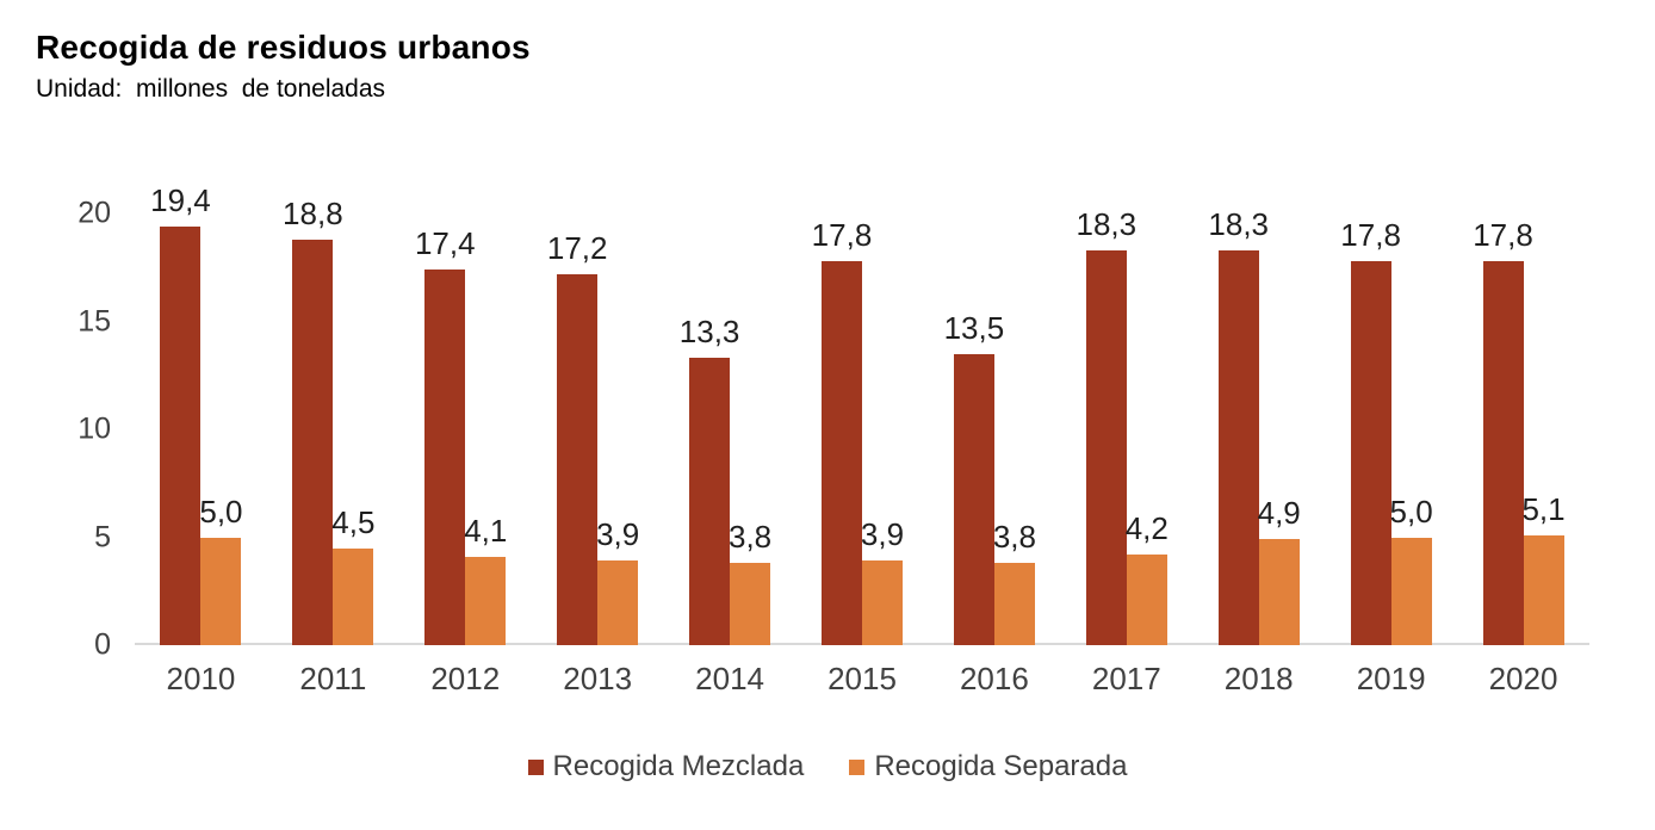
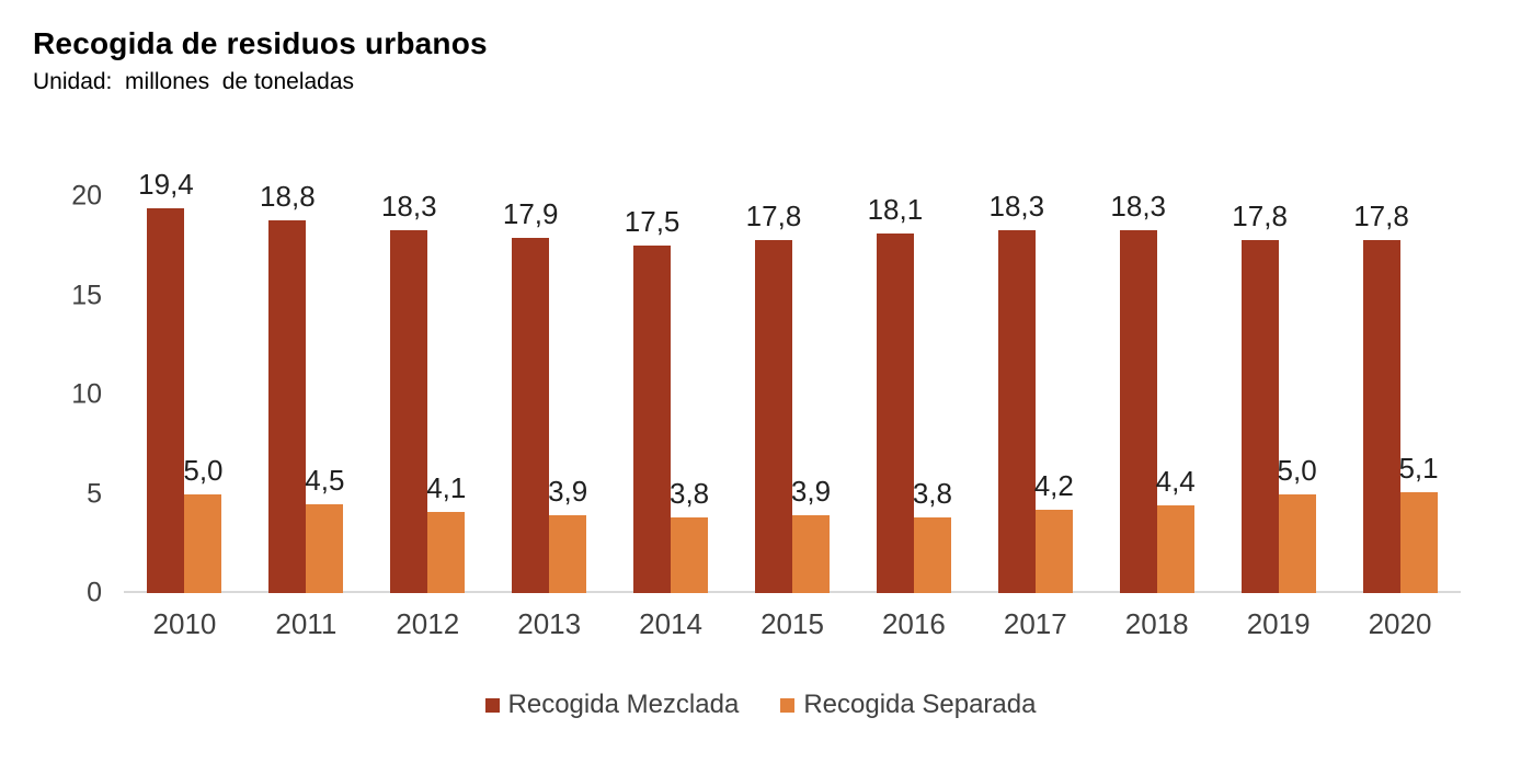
Recogida Mezclada/2012: 17,4 -> 18,3
Recogida Mezclada/2013: 17,2 -> 17,9
Recogida Mezclada/2014: 13,3 -> 17,5
Recogida Mezclada/2016: 13,5 -> 18,1
Recogida Separada/2018: 4,9 -> 4,4
